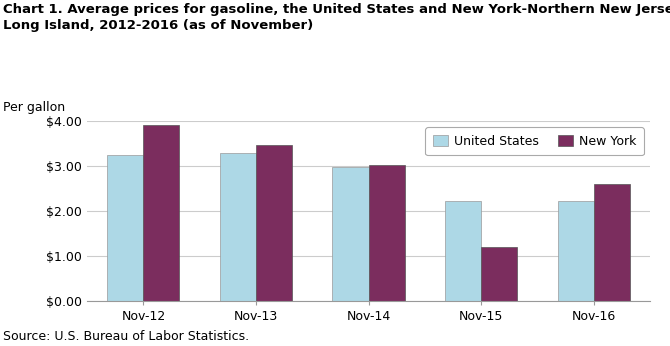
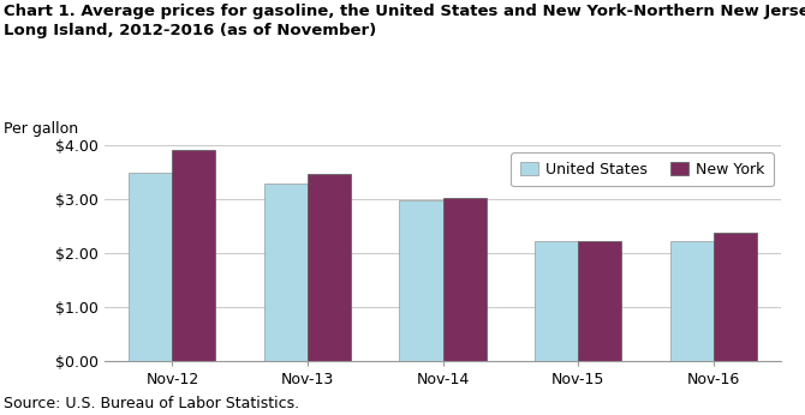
United States/Nov-12: $3.25 -> $3.50
New York/Nov-15: $1.20 -> $2.22
New York/Nov-16: $2.60 -> $2.37
